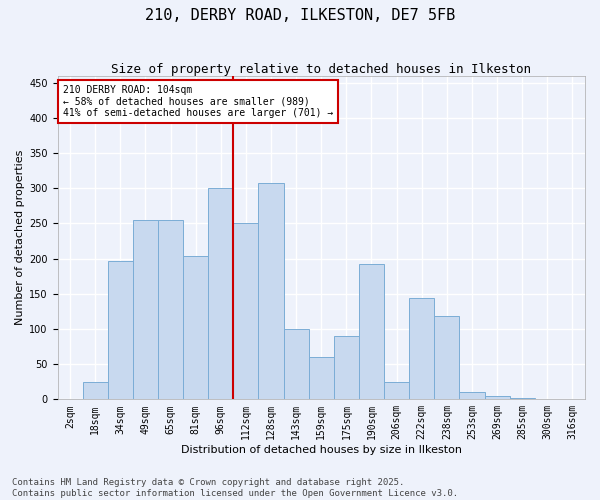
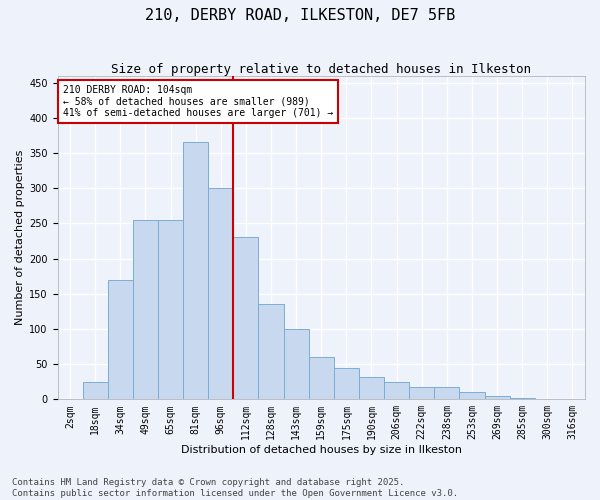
34sqm: 196 -> 170
81sqm: 204 -> 365
112sqm: 250 -> 230
128sqm: 308 -> 135
175sqm: 90 -> 45
190sqm: 192 -> 32
222sqm: 144 -> 18
238sqm: 118 -> 18
